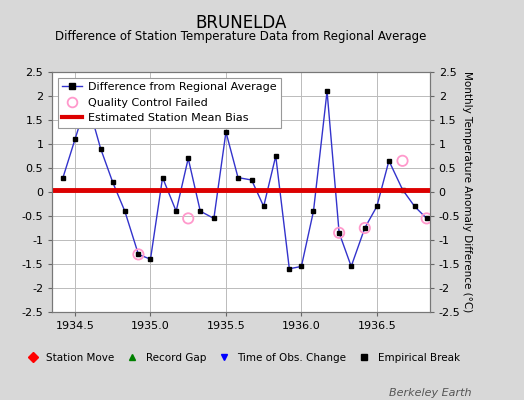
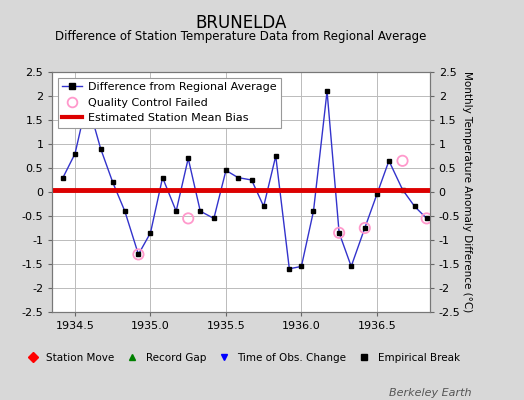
Difference from Regional Average/1934.5: 1.10 -> 0.80
Difference from Regional Average/1935.0: -1.40 -> -0.85
Difference from Regional Average/1935.5: 1.25 -> 0.45
Difference from Regional Average/1936.5: -0.30 -> -0.05
